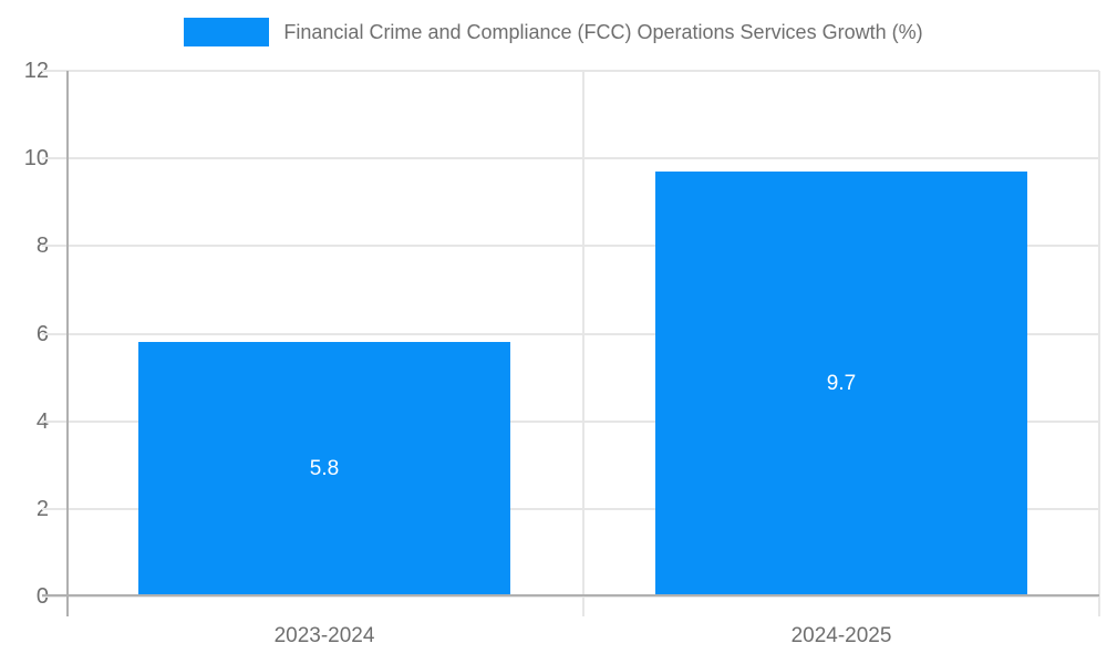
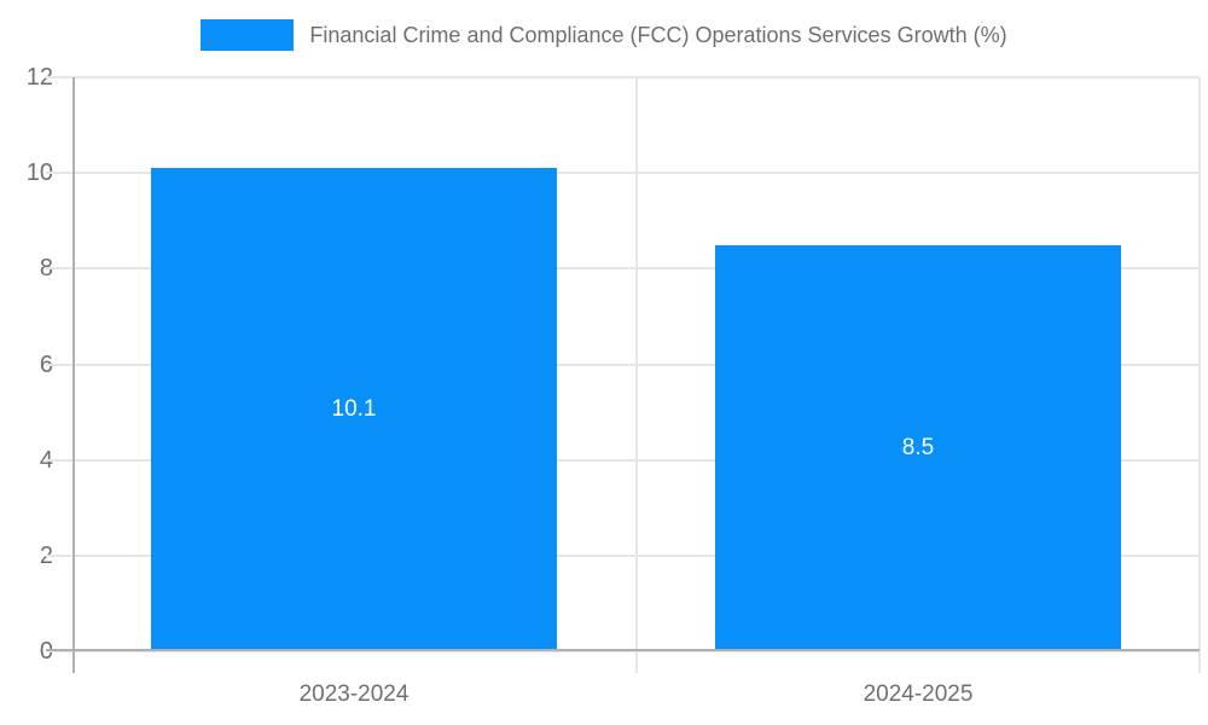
2023-2024: 5.8 -> 10.1
2024-2025: 9.7 -> 8.5
